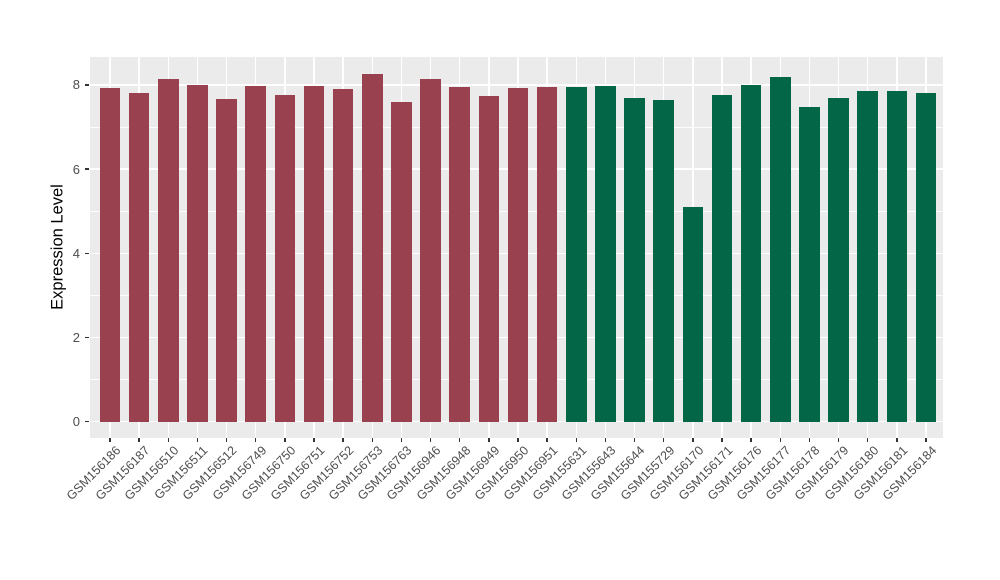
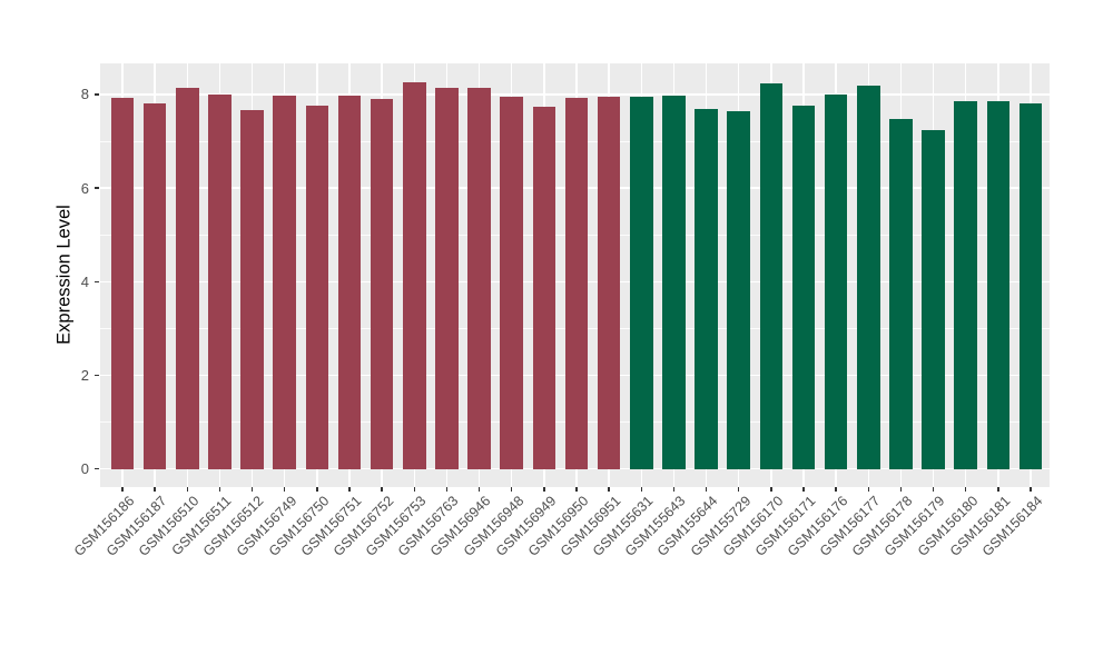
GSM156763: 7.6 -> 8.1
GSM156170: 5.1 -> 8.2
GSM156179: 7.7 -> 7.2
